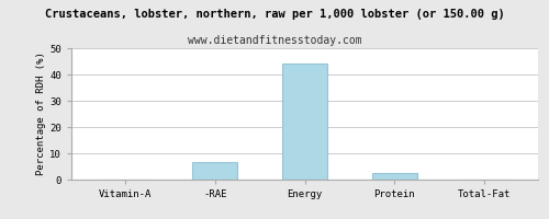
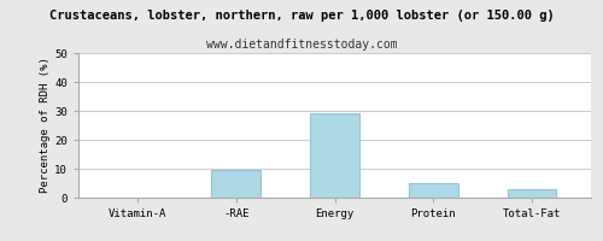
-RAE: 6.5 -> 9.5
Energy: 44.0 -> 29.0
Protein: 2.5 -> 5.0
Total-Fat: 0.2 -> 3.0
